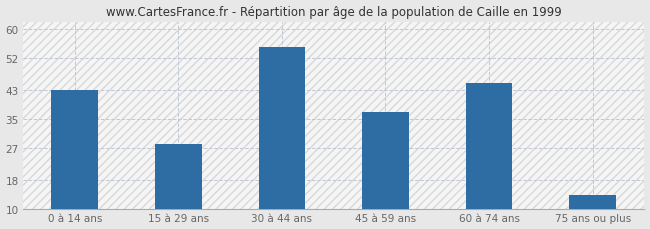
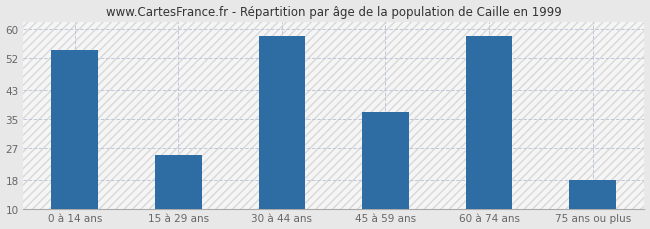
0 à 14 ans: 43 -> 54
15 à 29 ans: 28 -> 25
30 à 44 ans: 55 -> 58
60 à 74 ans: 45 -> 58
75 ans ou plus: 14 -> 18
